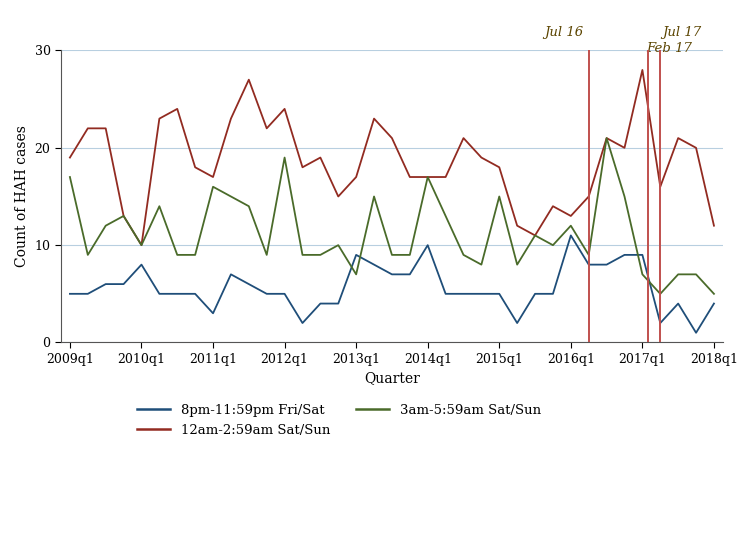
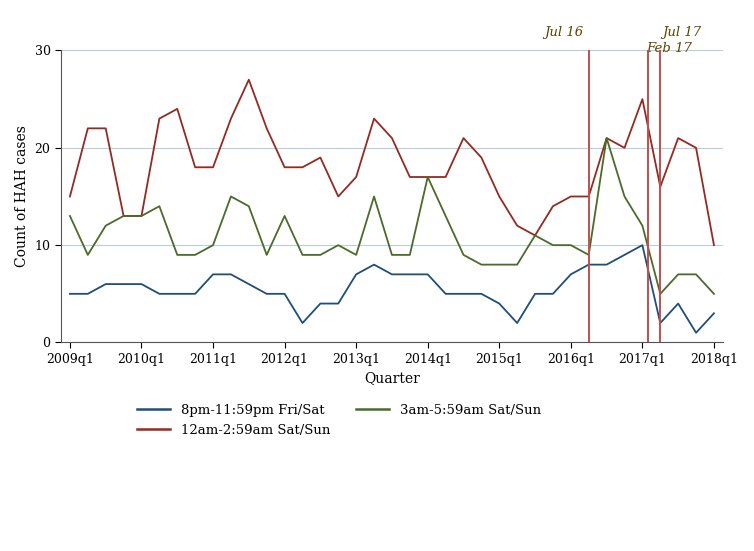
12am-2:59am Sat/Sun/2009q1: 19 -> 15
3am-5:59am Sat/Sun/2009q1: 17 -> 13
8pm-11:59pm Fri/Sat/2010q1: 8 -> 6
12am-2:59am Sat/Sun/2010q1: 10 -> 13
3am-5:59am Sat/Sun/2010q1: 10 -> 13
8pm-11:59pm Fri/Sat/2011q1: 3 -> 7
12am-2:59am Sat/Sun/2011q1: 17 -> 18
3am-5:59am Sat/Sun/2011q1: 16 -> 10
12am-2:59am Sat/Sun/2012q1: 24 -> 18
3am-5:59am Sat/Sun/2012q1: 19 -> 13
8pm-11:59pm Fri/Sat/2013q1: 9 -> 7
3am-5:59am Sat/Sun/2013q1: 7 -> 9
8pm-11:59pm Fri/Sat/2014q1: 10 -> 7
8pm-11:59pm Fri/Sat/2015q1: 5 -> 4
12am-2:59am Sat/Sun/2015q1: 18 -> 15
3am-5:59am Sat/Sun/2015q1: 15 -> 8
8pm-11:59pm Fri/Sat/2016q1: 11 -> 7
12am-2:59am Sat/Sun/2016q1: 13 -> 15
3am-5:59am Sat/Sun/2016q1: 12 -> 10
8pm-11:59pm Fri/Sat/2017q1: 9 -> 10
12am-2:59am Sat/Sun/2017q1: 28 -> 25
3am-5:59am Sat/Sun/2017q1: 7 -> 12
8pm-11:59pm Fri/Sat/2018q1: 4 -> 3
12am-2:59am Sat/Sun/2018q1: 12 -> 10
